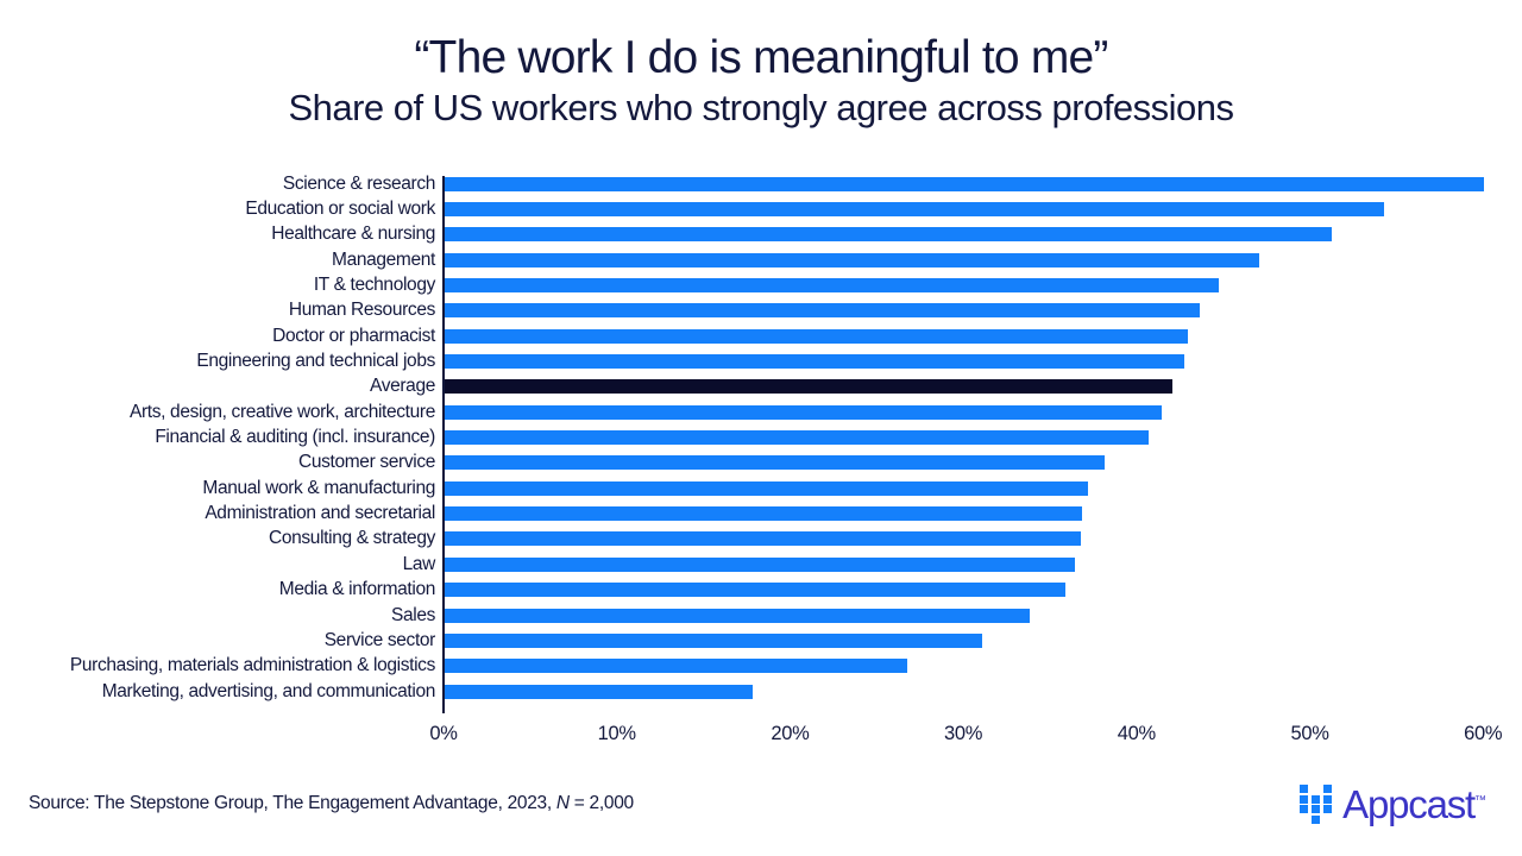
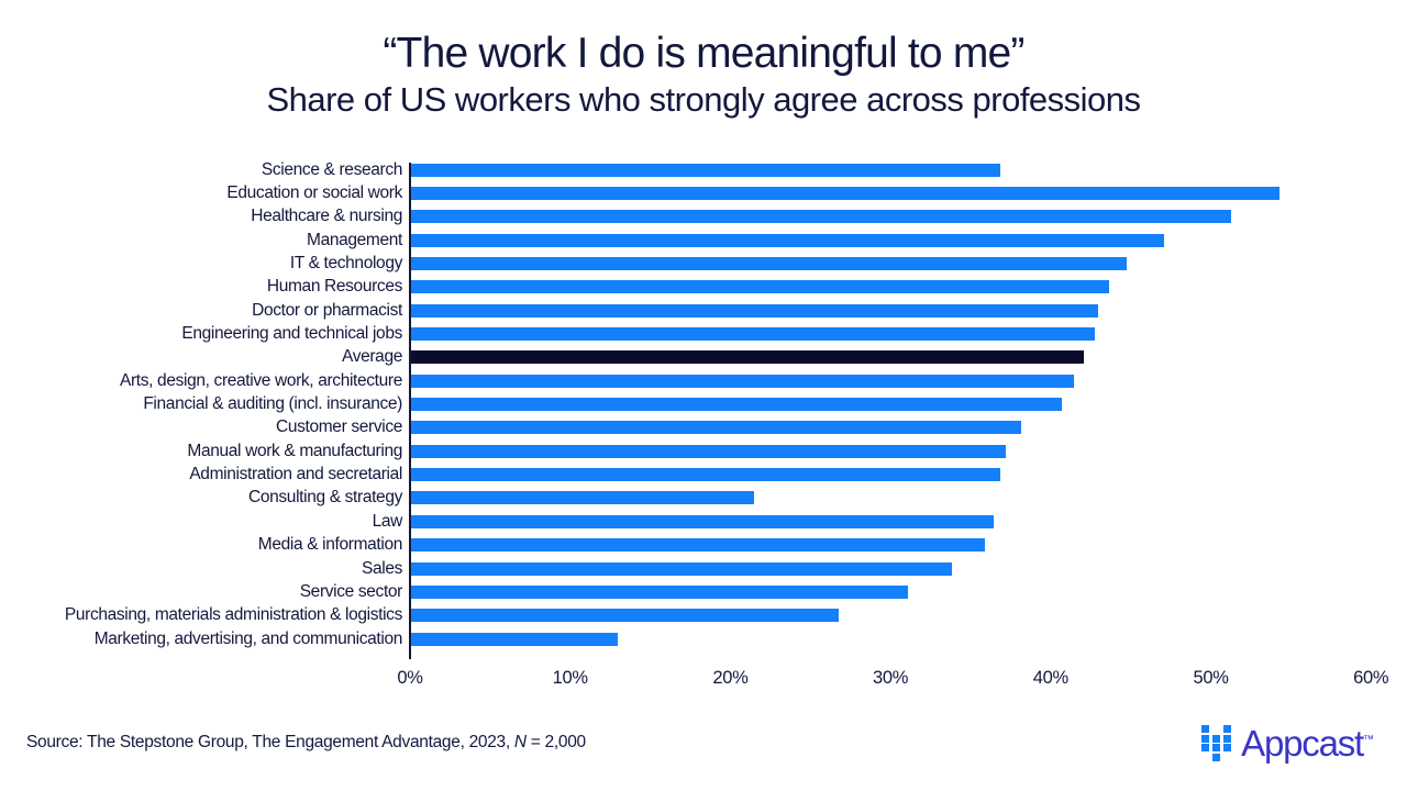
Science & research: 60.0% -> 36.8%
Consulting & strategy: 36.7% -> 21.4%
Marketing, advertising, and communication: 17.8% -> 12.9%
